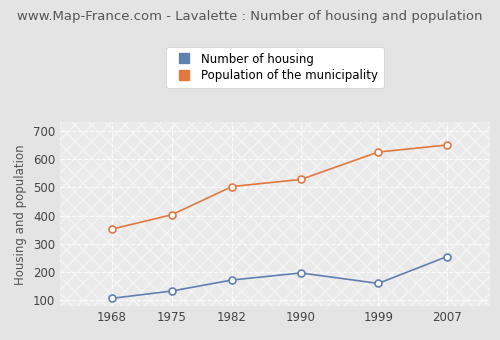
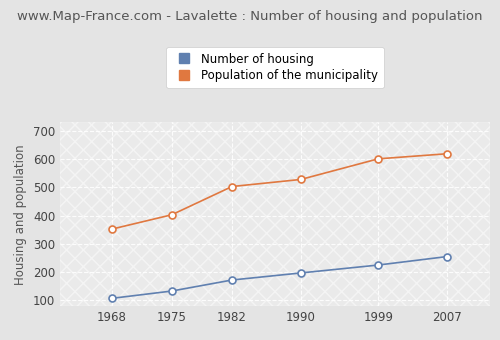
Number of housing/1999: 160 -> 225
Population of the municipality/1999: 625 -> 601
Population of the municipality/2007: 650 -> 619
